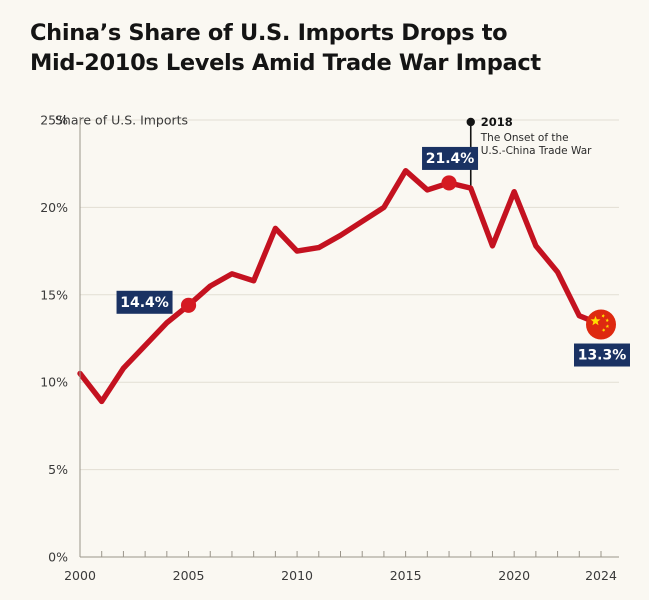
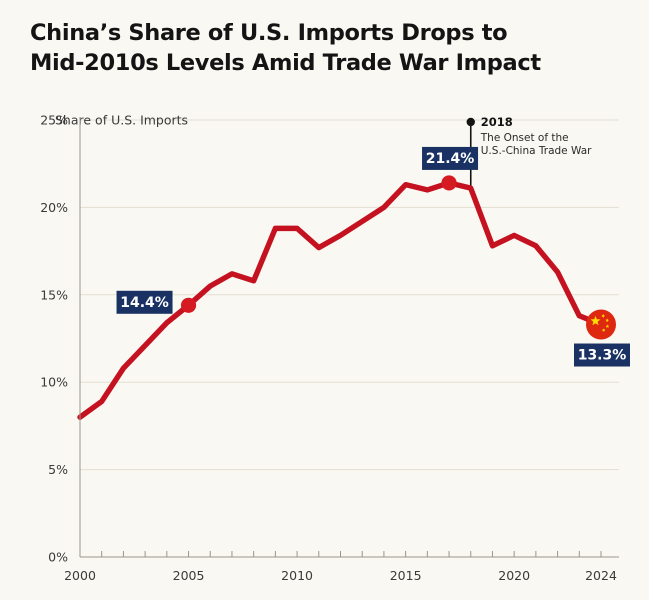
2000: 10.5% -> 8.0%
2010: 17.5% -> 18.8%
2015: 22.1% -> 21.3%
2020: 20.9% -> 18.4%
